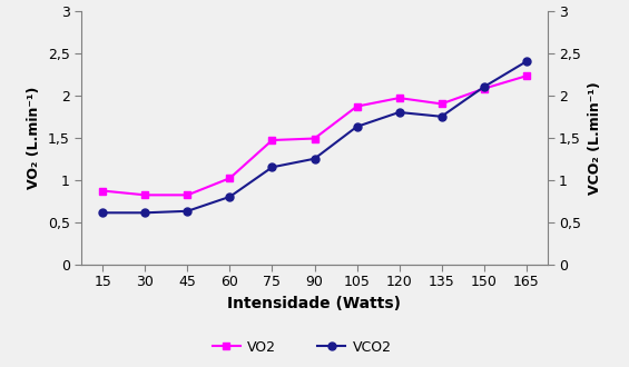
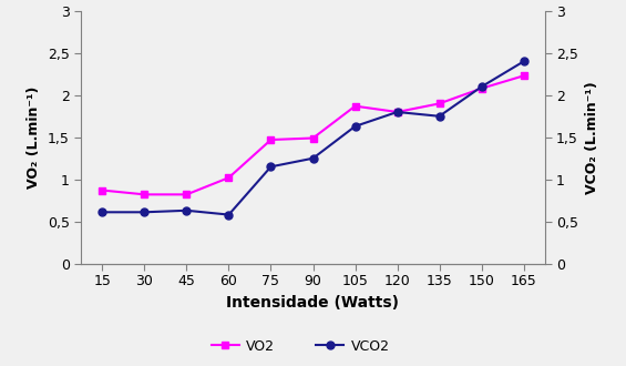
VCO2/60: 0,80 -> 0,58
VO2/120: 1,97 -> 1,80
